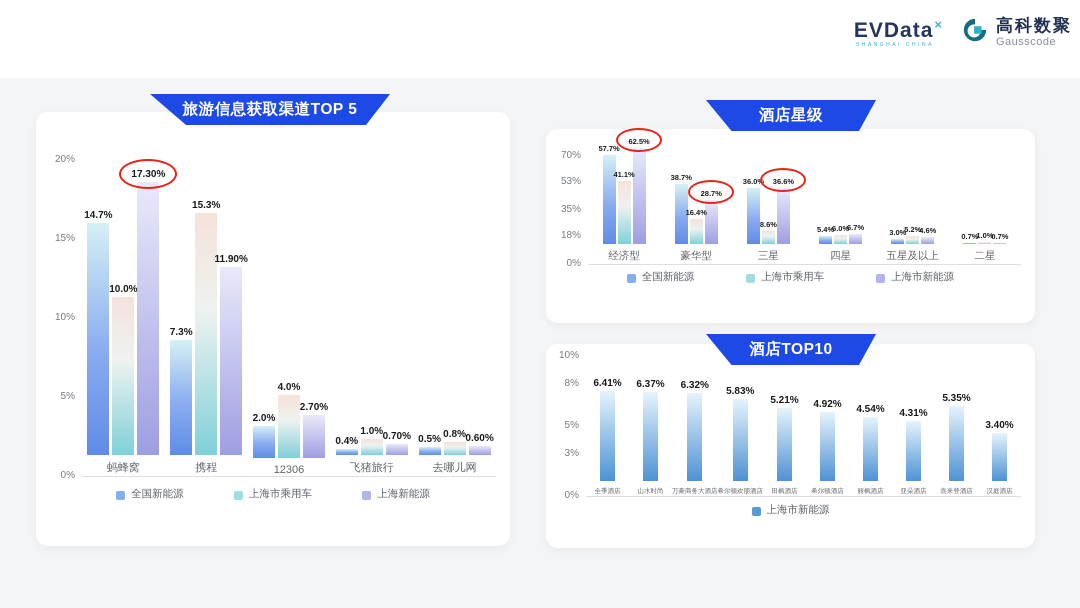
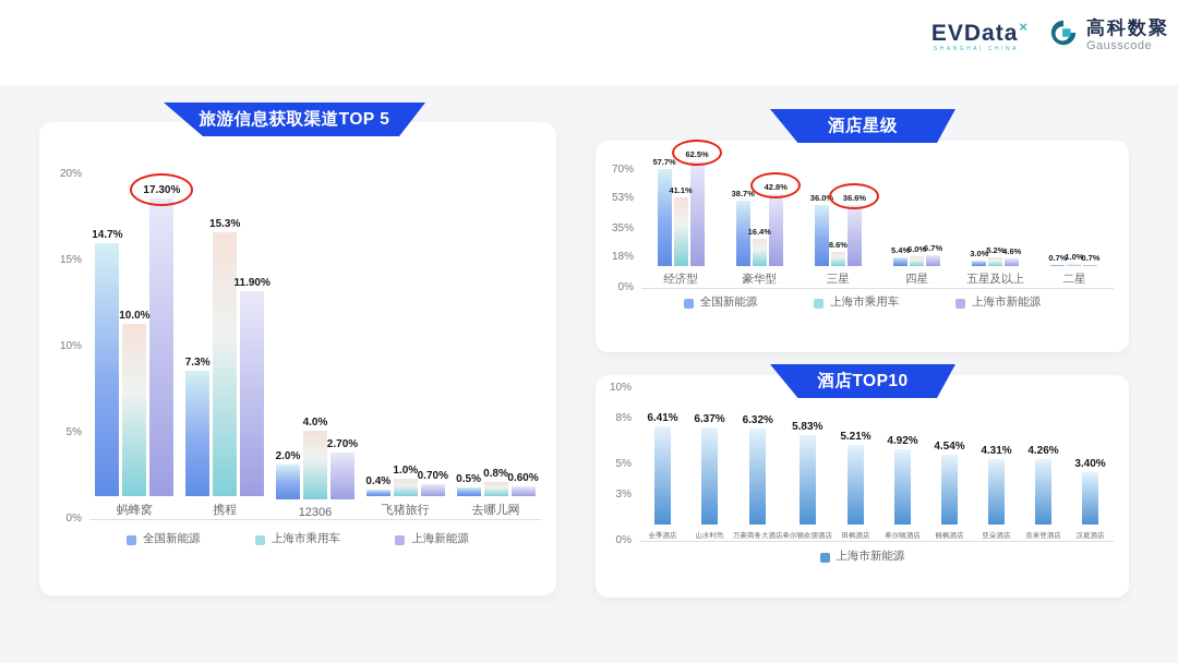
酒店星级/上海市新能源/豪华型: 28.7% -> 42.8%
酒店TOP10/喜来登酒店: 5.35% -> 4.26%
